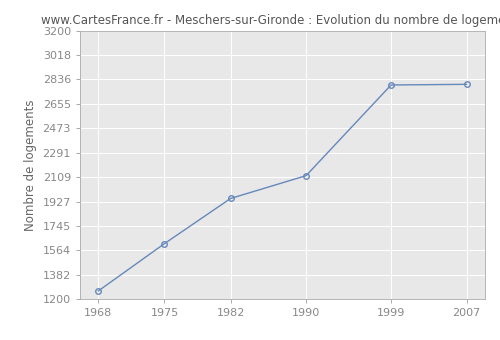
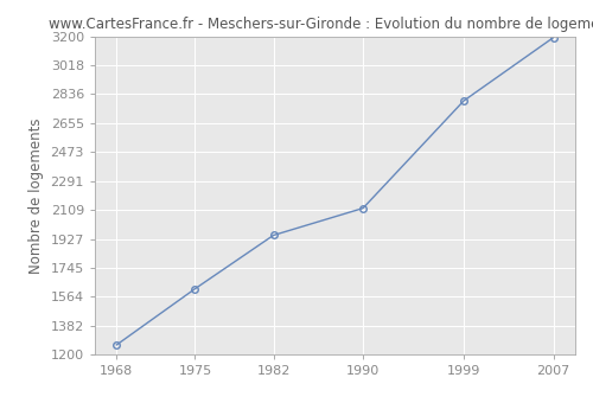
2007: 2800 -> 3190
